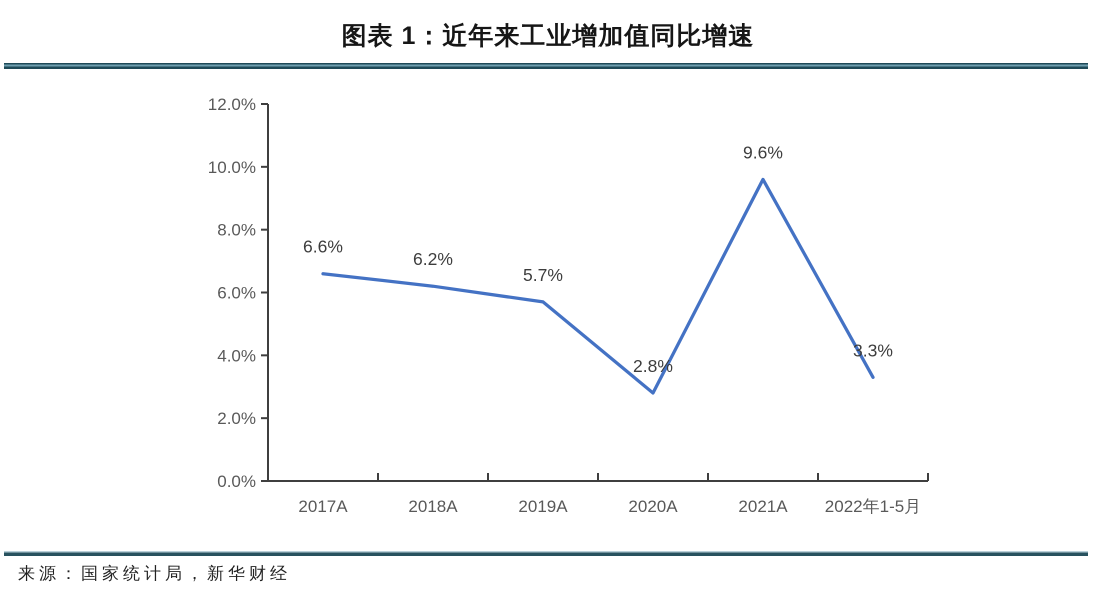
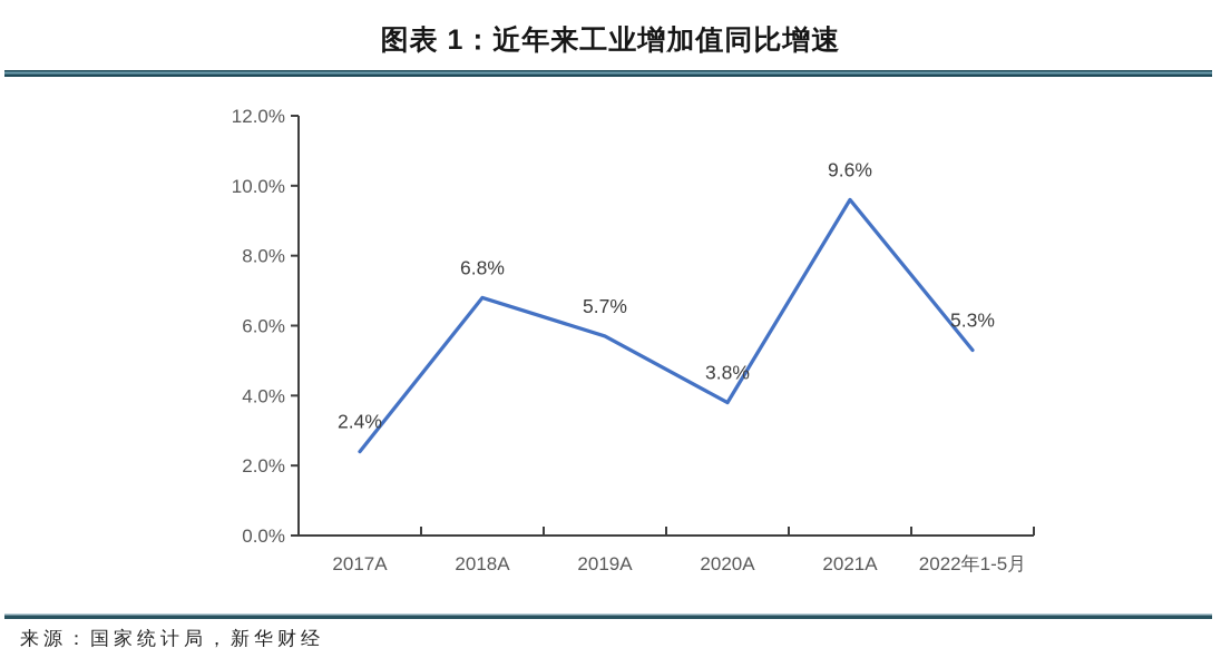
2017A: 6.6% -> 2.4%
2018A: 6.2% -> 6.8%
2020A: 2.8% -> 3.8%
2022年1-5月: 3.3% -> 5.3%
